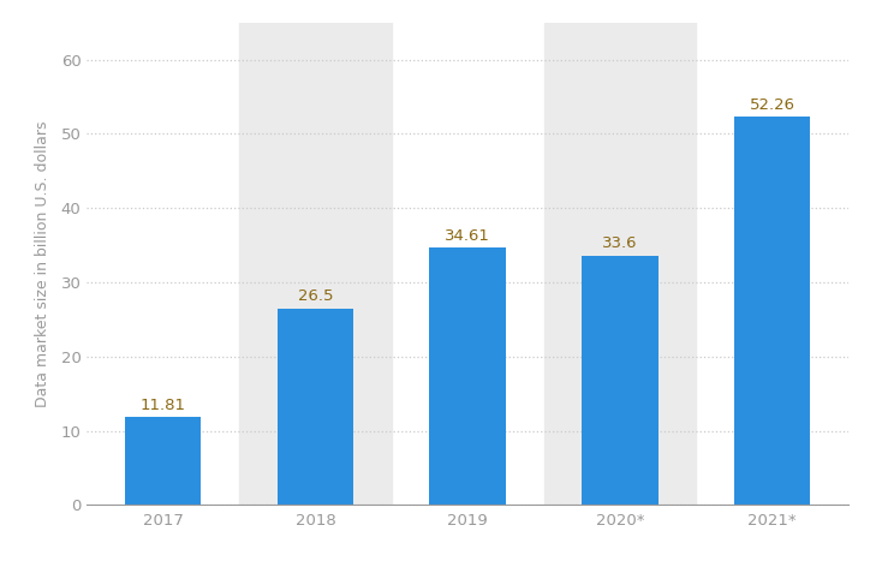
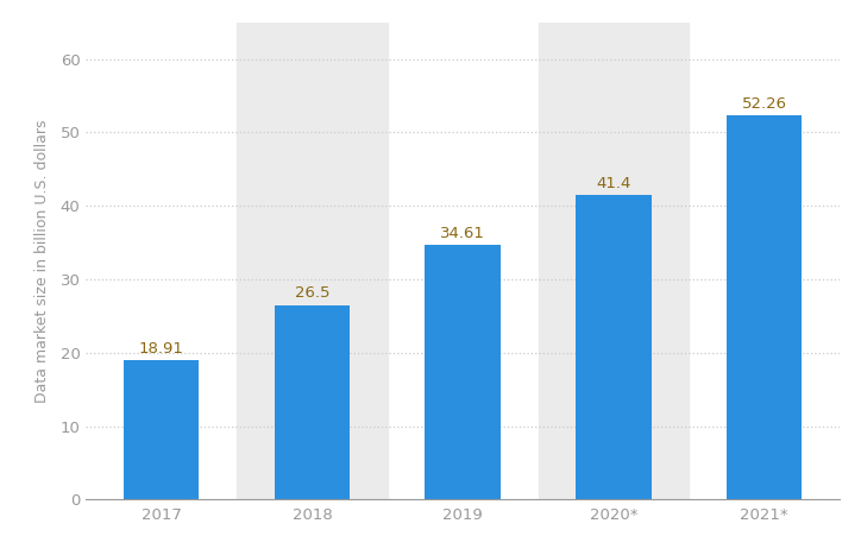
2017: 11.81 -> 18.91
2020*: 33.6 -> 41.4
